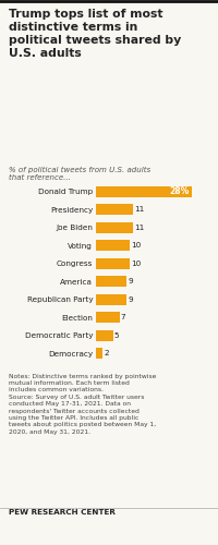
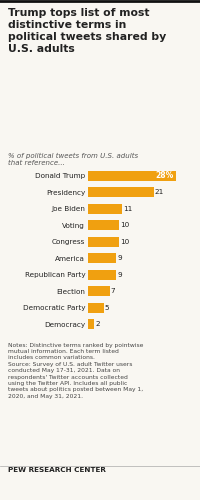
Presidency: 11 -> 21
